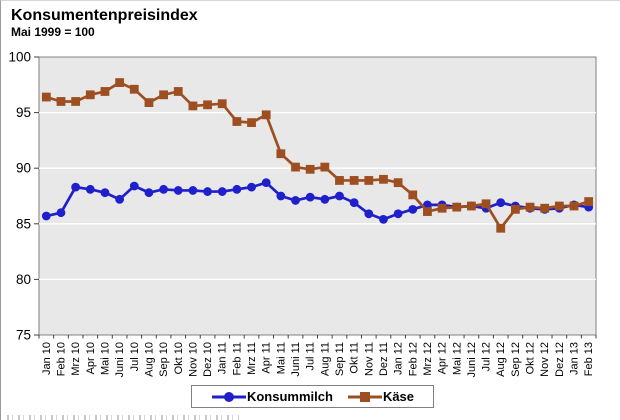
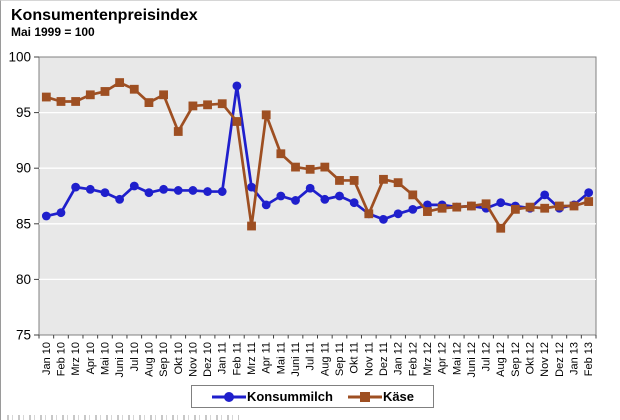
Käse/Okt 10: 96.9 -> 93.3
Konsummilch/Feb 11: 88.1 -> 97.4
Käse/Mrz 11: 94.1 -> 84.8
Konsummilch/Apr 11: 88.7 -> 86.7
Konsummilch/Jul 11: 87.4 -> 88.2
Käse/Nov 11: 88.9 -> 85.9
Konsummilch/Nov 12: 86.3 -> 87.6
Konsummilch/Feb 13: 86.5 -> 87.8
